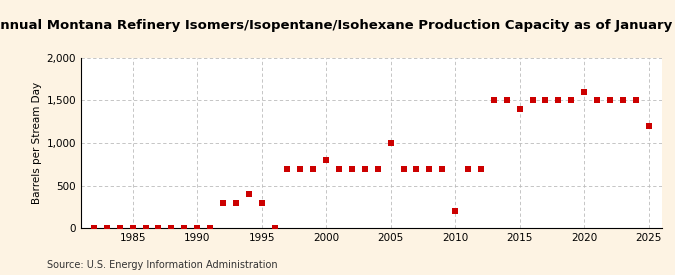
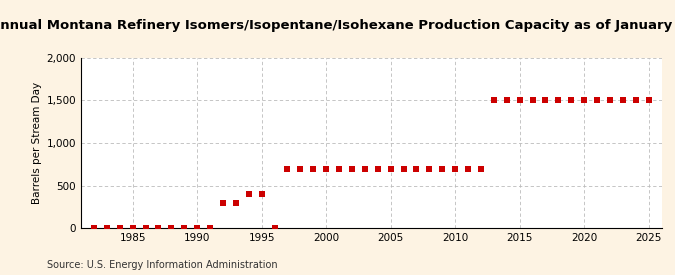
1995: 300 -> 400
2000: 800 -> 700
2005: 1,000 -> 700
2010: 200 -> 700
2015: 1,400 -> 1,500
2020: 1,600 -> 1,500
2025: 1,200 -> 1,500
